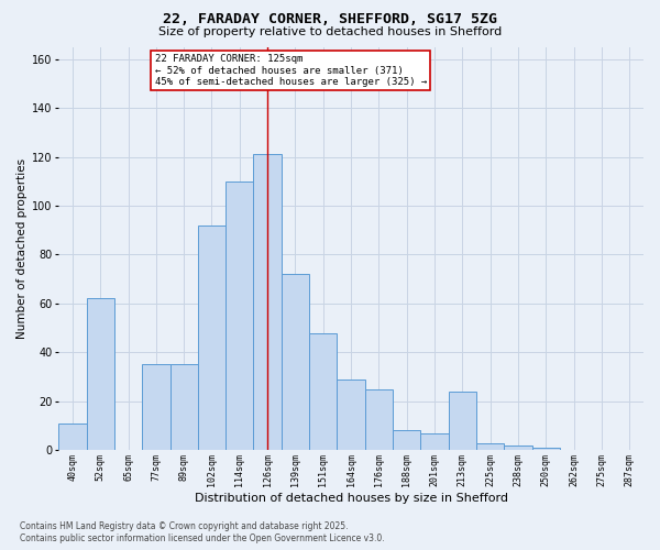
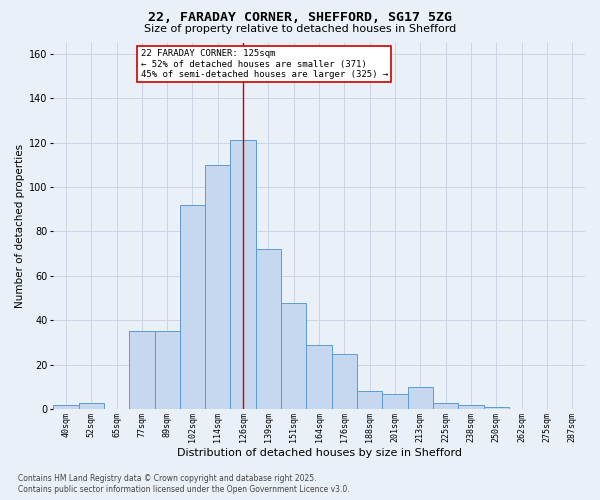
40sqm: 11 -> 2
52sqm: 62 -> 3
213sqm: 24 -> 10
